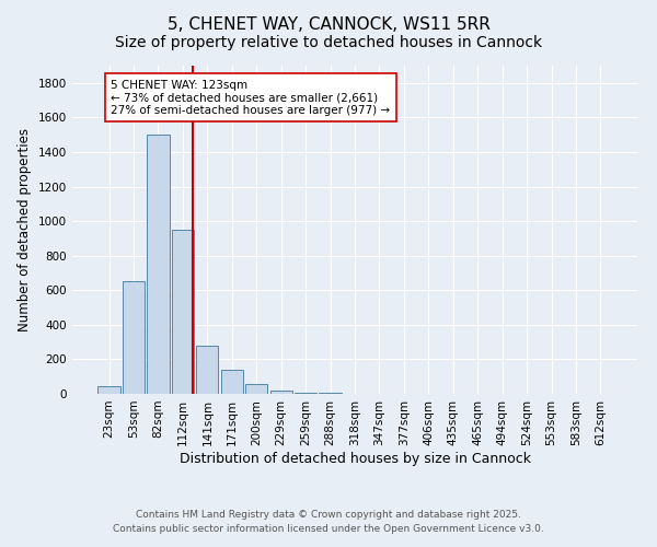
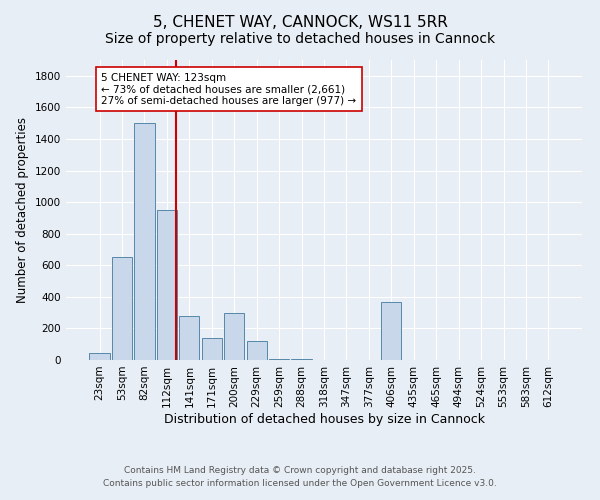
200sqm: 60 -> 300
229sqm: 20 -> 120
406sqm: 0 -> 370
